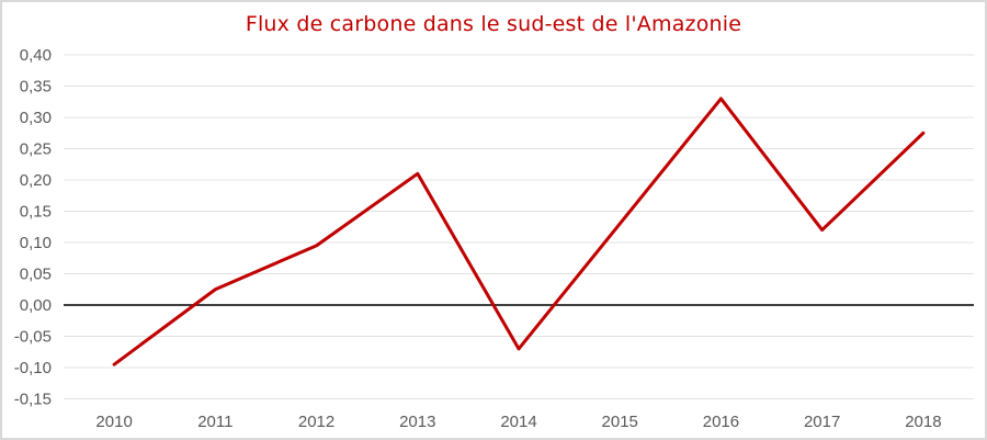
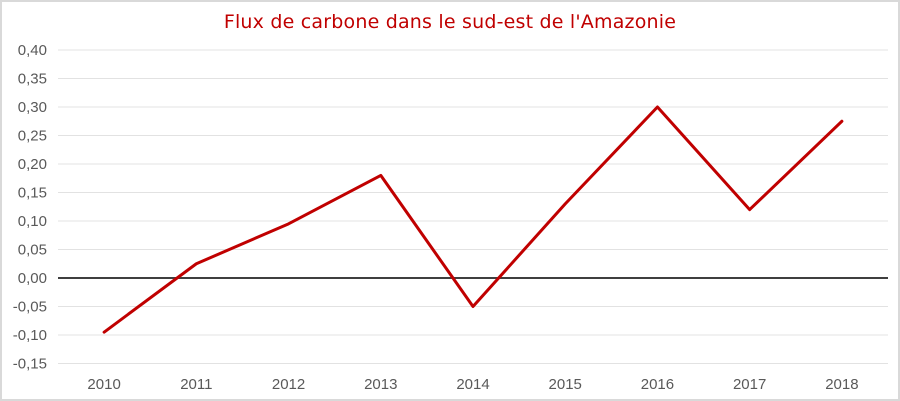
2013: 0,21 -> 0,18
2014: -0,07 -> -0,05
2016: 0,33 -> 0,30
